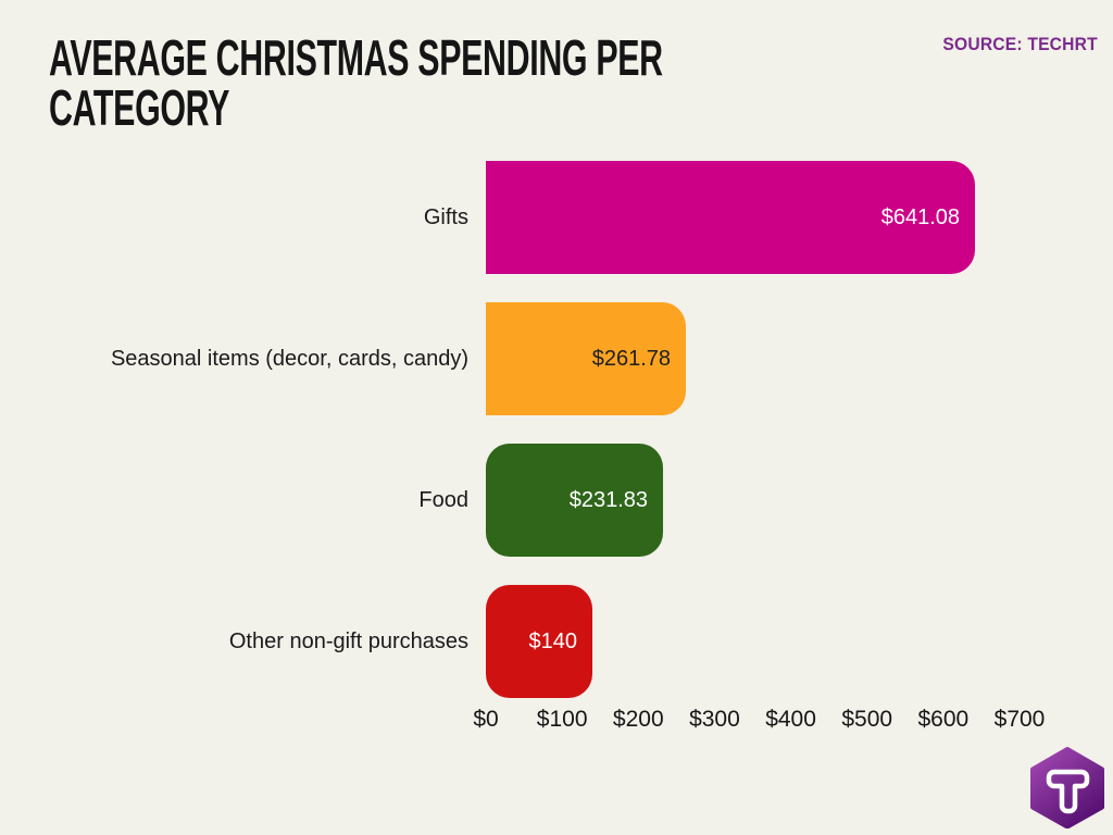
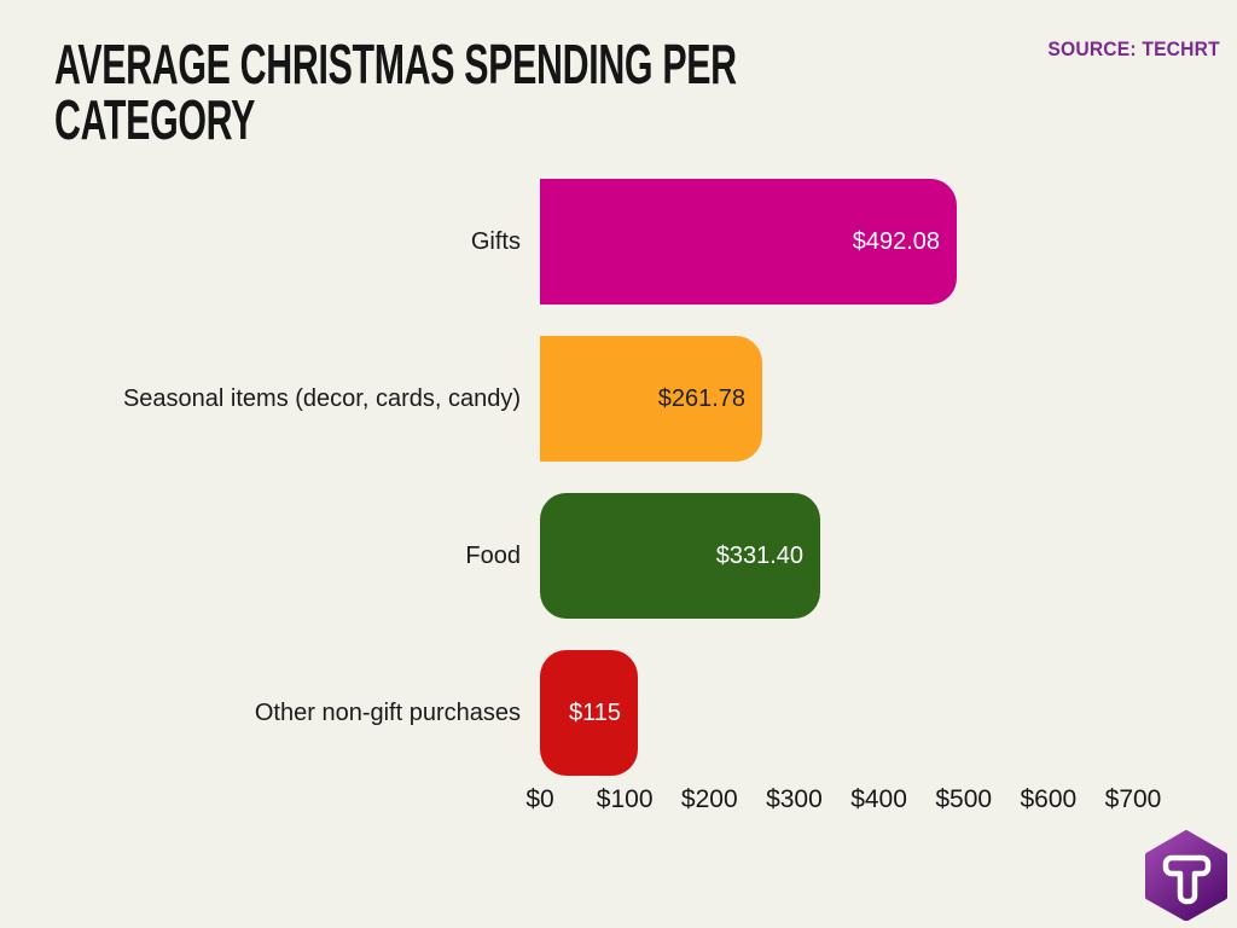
Gifts: $641.08 -> $492.08
Food: $231.83 -> $331.40
Other non-gift purchases: $140 -> $115
